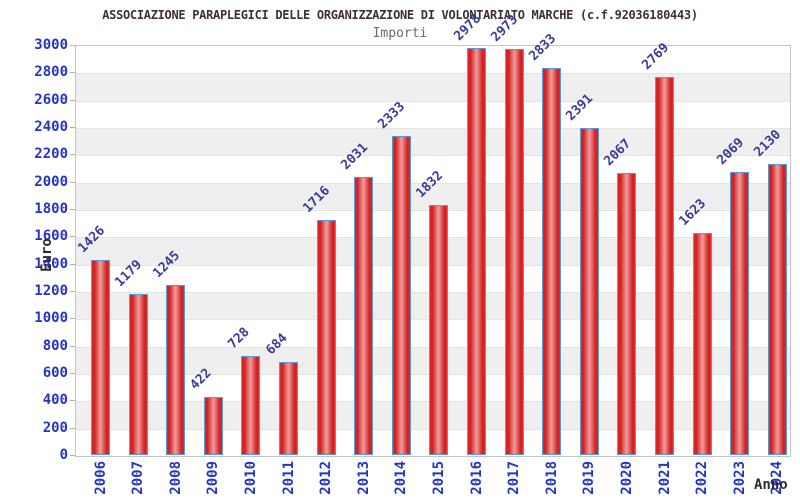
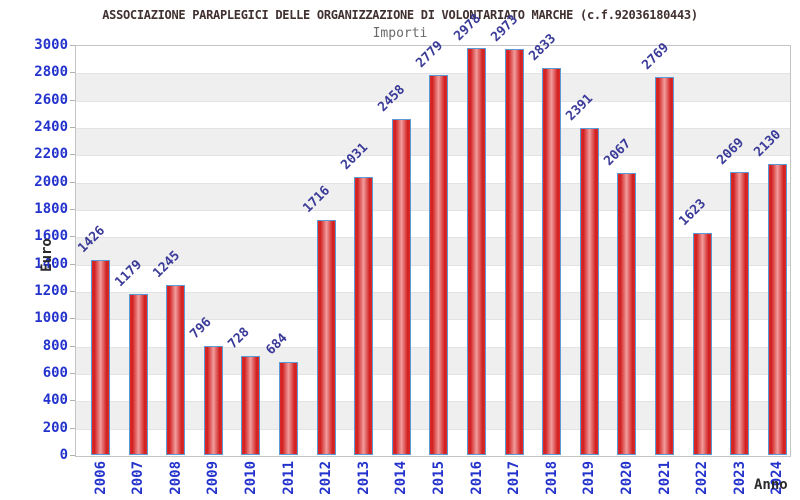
2009: 422 -> 796
2014: 2333 -> 2458
2015: 1832 -> 2779
